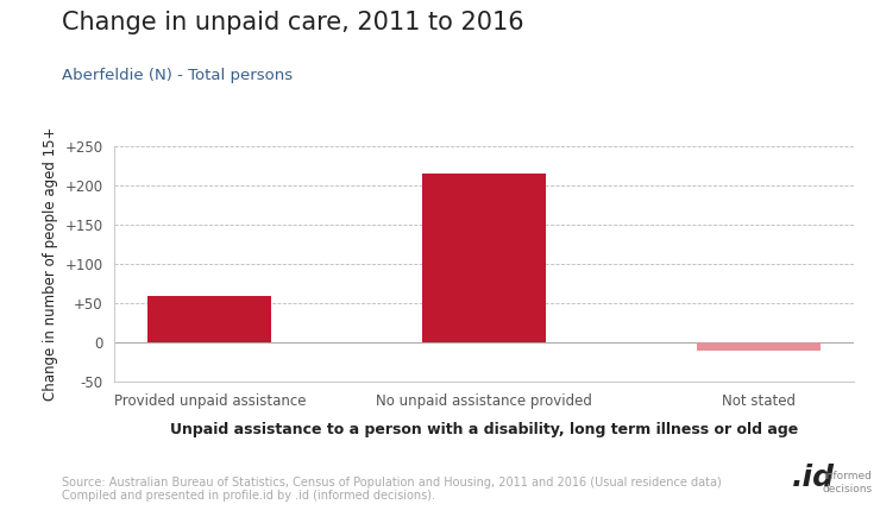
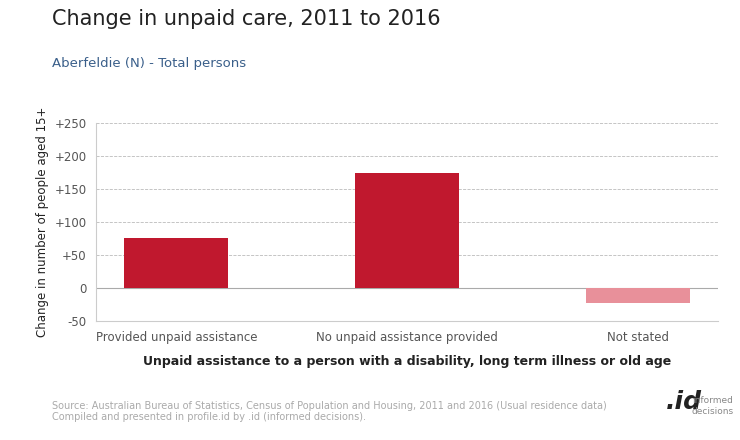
Provided unpaid assistance: 60 -> 76
No unpaid assistance provided: 215 -> 174
Not stated: -10 -> -22
